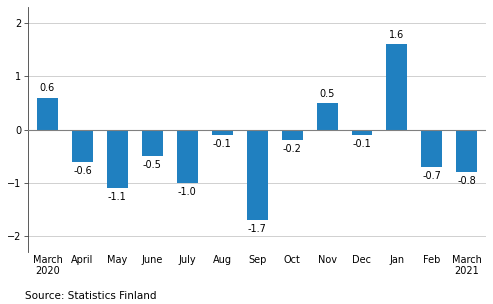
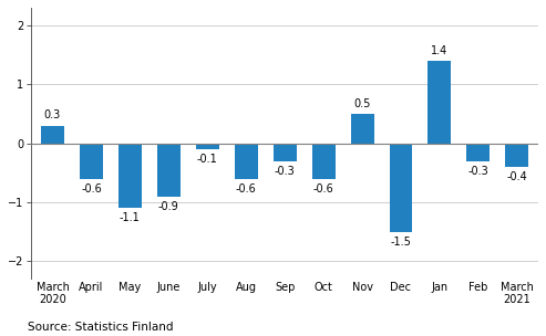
March 2020: 0.6 -> 0.3
June: -0.5 -> -0.9
July: -1.0 -> -0.1
Aug: -0.1 -> -0.6
Sep: -1.7 -> -0.3
Oct: -0.2 -> -0.6
Dec: -0.1 -> -1.5
Jan: 1.6 -> 1.4
Feb: -0.7 -> -0.3
March 2021: -0.8 -> -0.4
